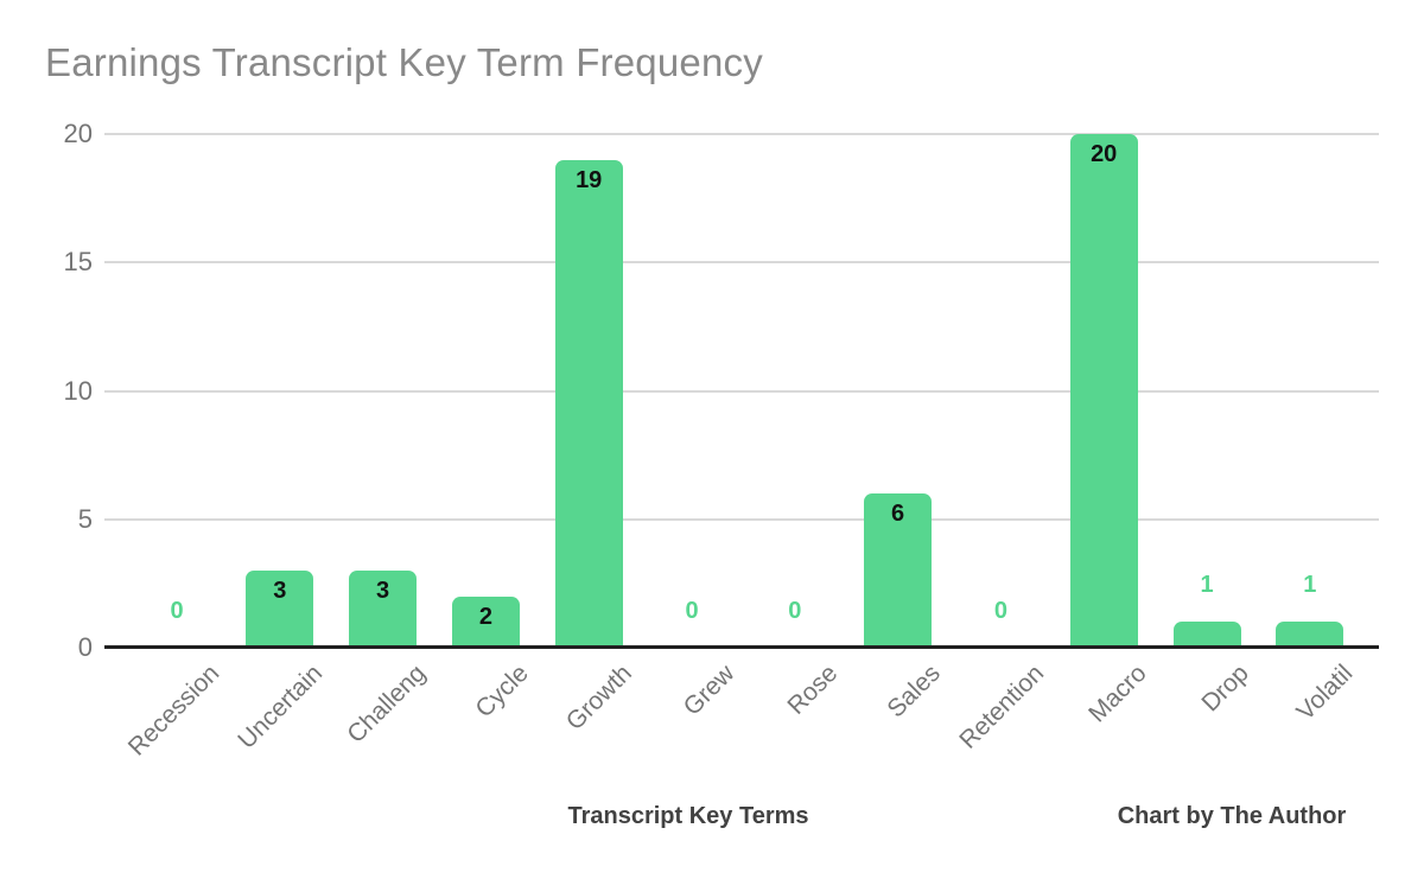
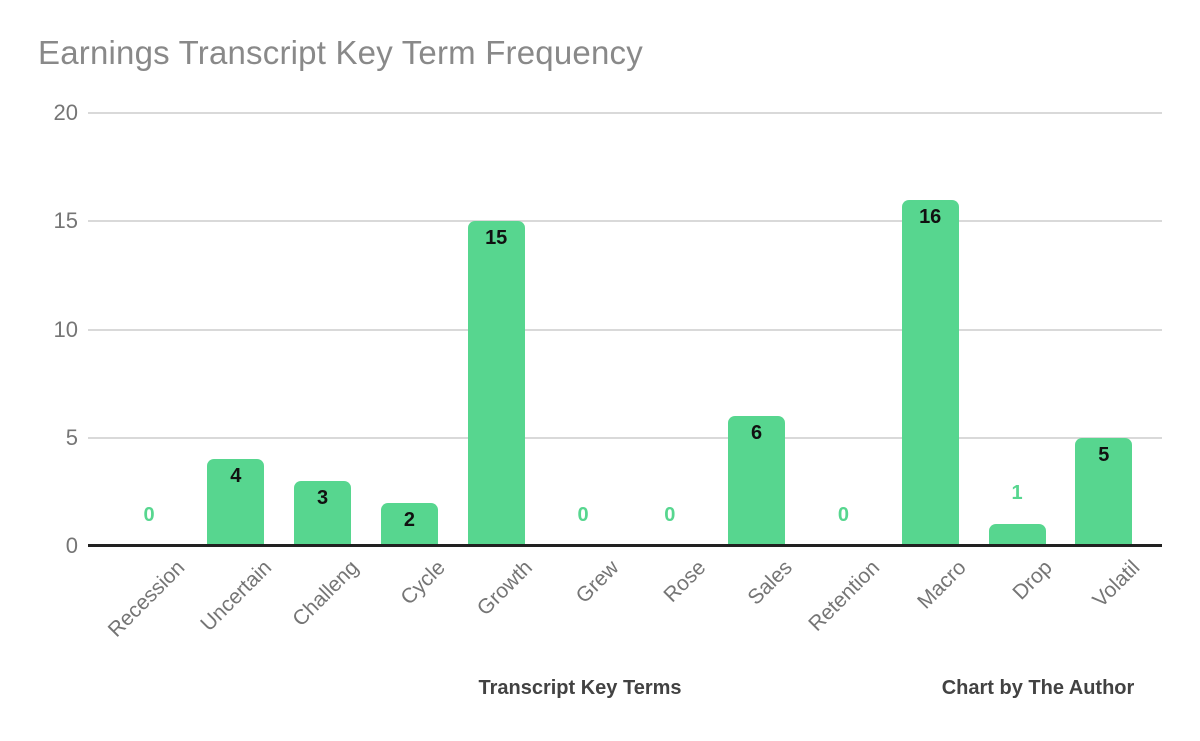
Uncertain: 3 -> 4
Growth: 19 -> 15
Macro: 20 -> 16
Volatil: 1 -> 5
